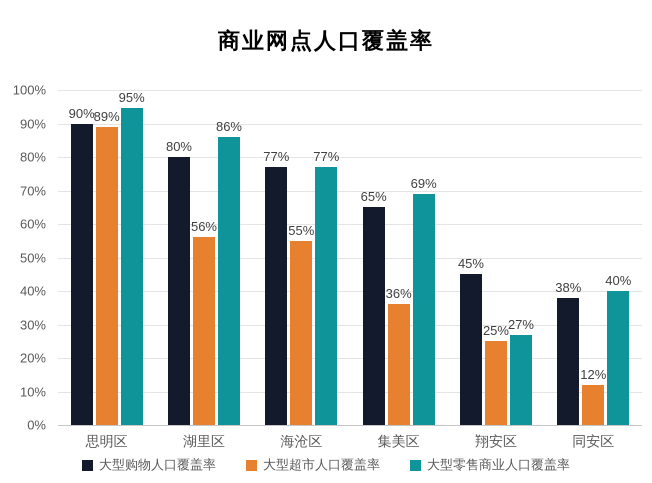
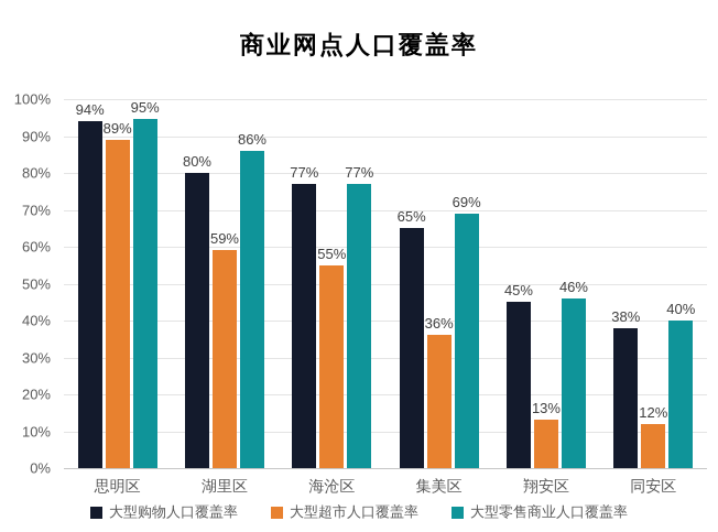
大型购物人口覆盖率/思明区: 90% -> 94%
大型超市人口覆盖率/湖里区: 56% -> 59%
大型超市人口覆盖率/翔安区: 25% -> 13%
大型零售商业人口覆盖率/翔安区: 27% -> 46%
